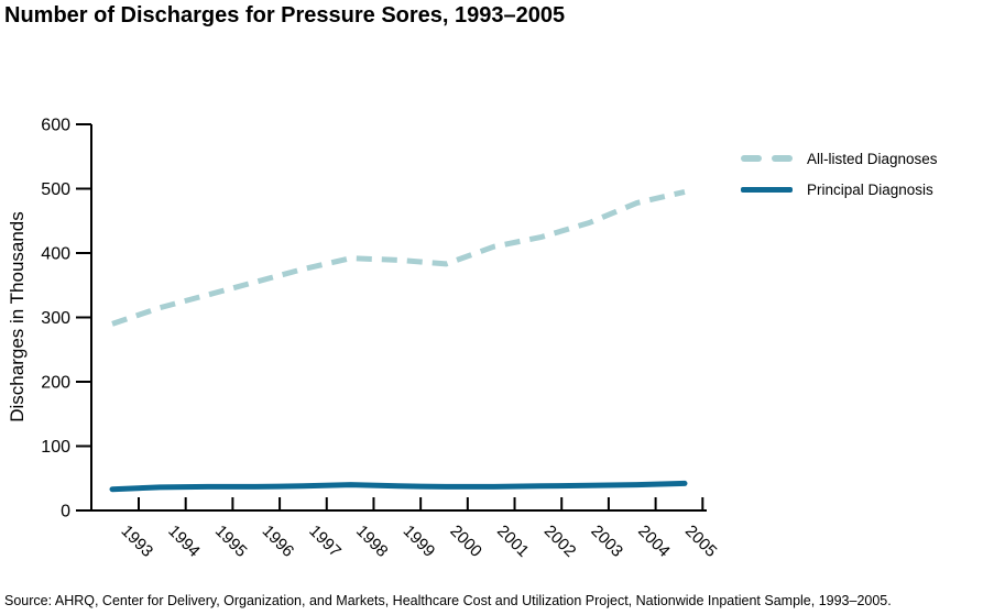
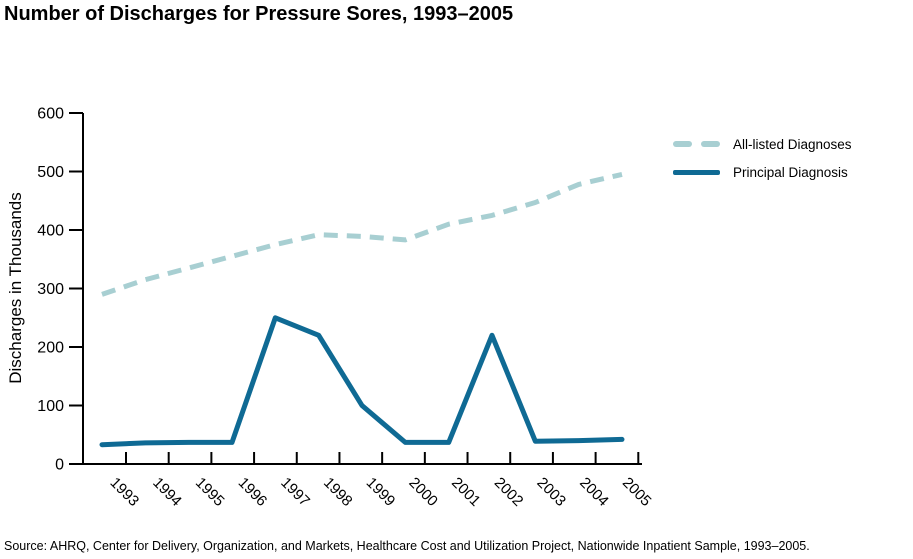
Principal Diagnosis/1997: 40 -> 250
Principal Diagnosis/1998: 40 -> 220
Principal Diagnosis/1999: 40 -> 100
Principal Diagnosis/2002: 40 -> 220
